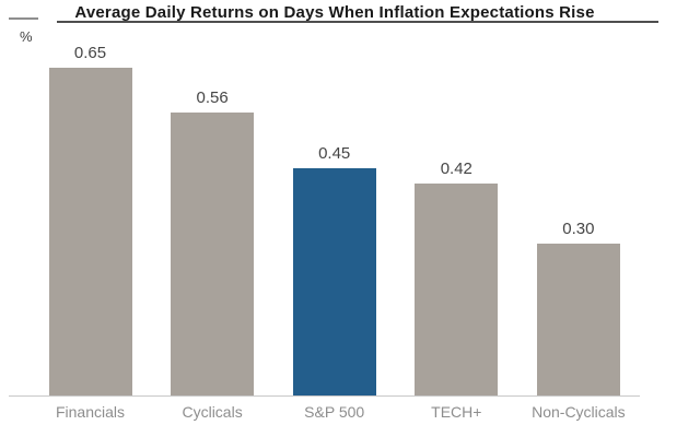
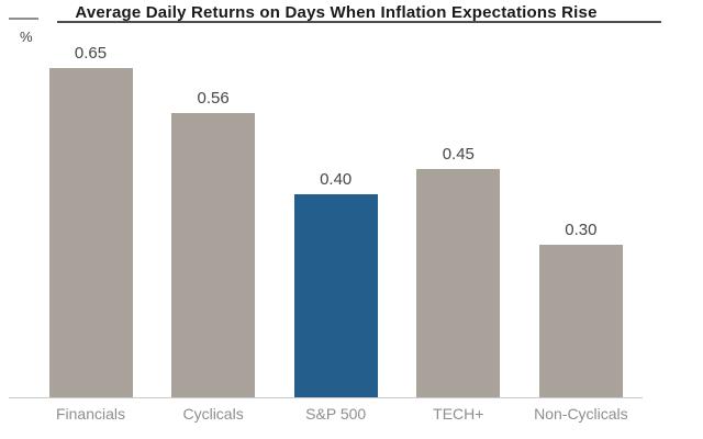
S&P 500: 0.45 -> 0.40
TECH+: 0.42 -> 0.45
